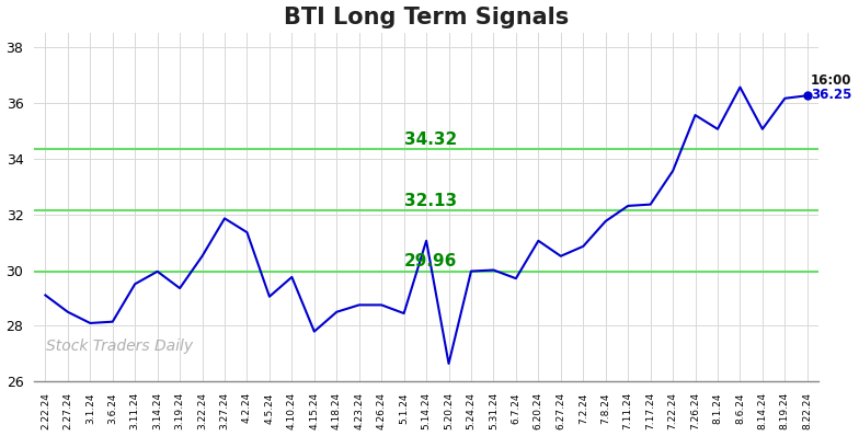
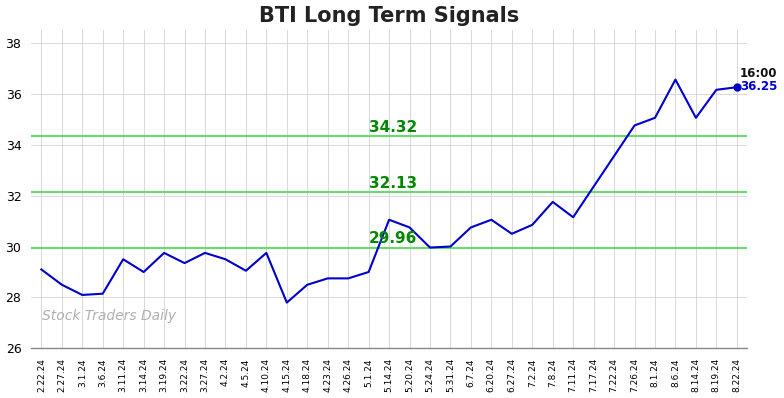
3.14.24: 29.95 -> 29.00
3.19.24: 29.35 -> 29.75
3.22.24: 30.50 -> 29.35
3.27.24: 31.85 -> 29.75
4.2.24: 31.35 -> 29.50
5.1.24: 28.45 -> 29.00
5.20.24: 26.65 -> 30.75
6.7.24: 29.70 -> 30.75
7.11.24: 32.30 -> 31.15
7.26.24: 35.55 -> 34.75
